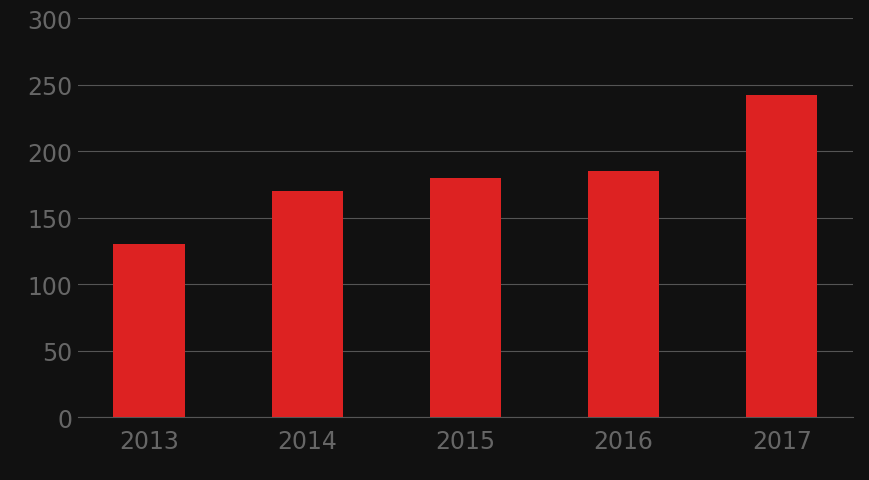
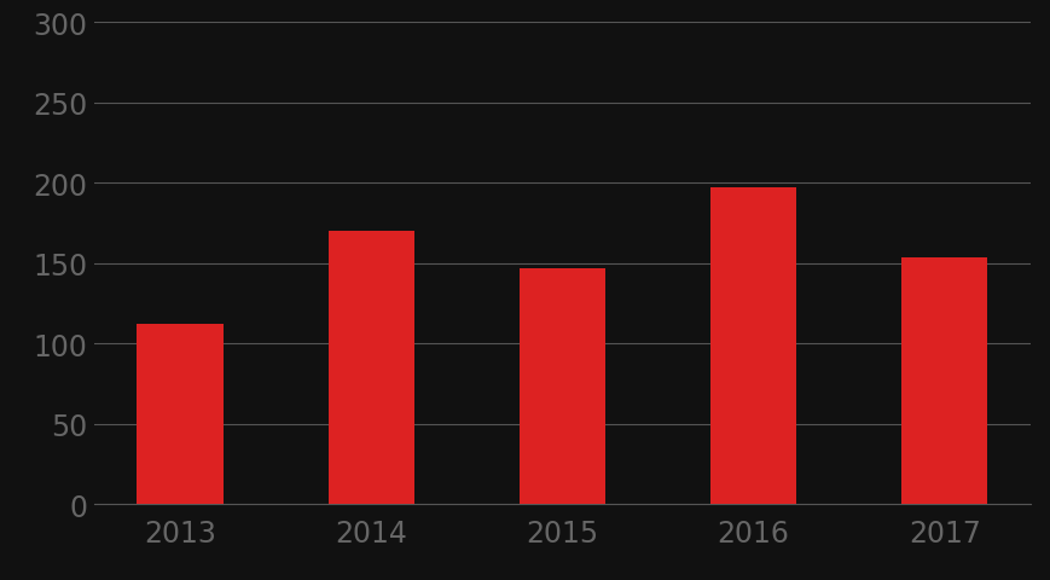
2013: 130 -> 112
2015: 180 -> 147
2016: 185 -> 197
2017: 242 -> 154
